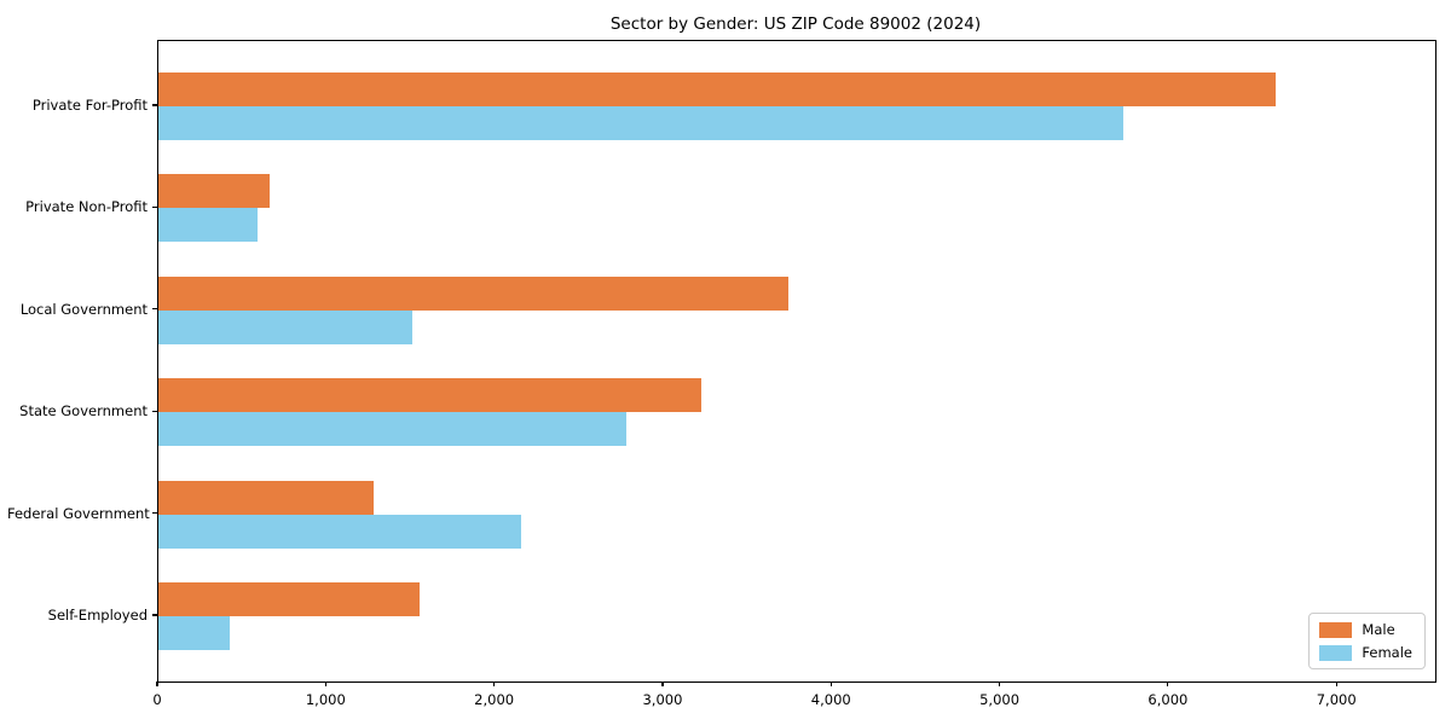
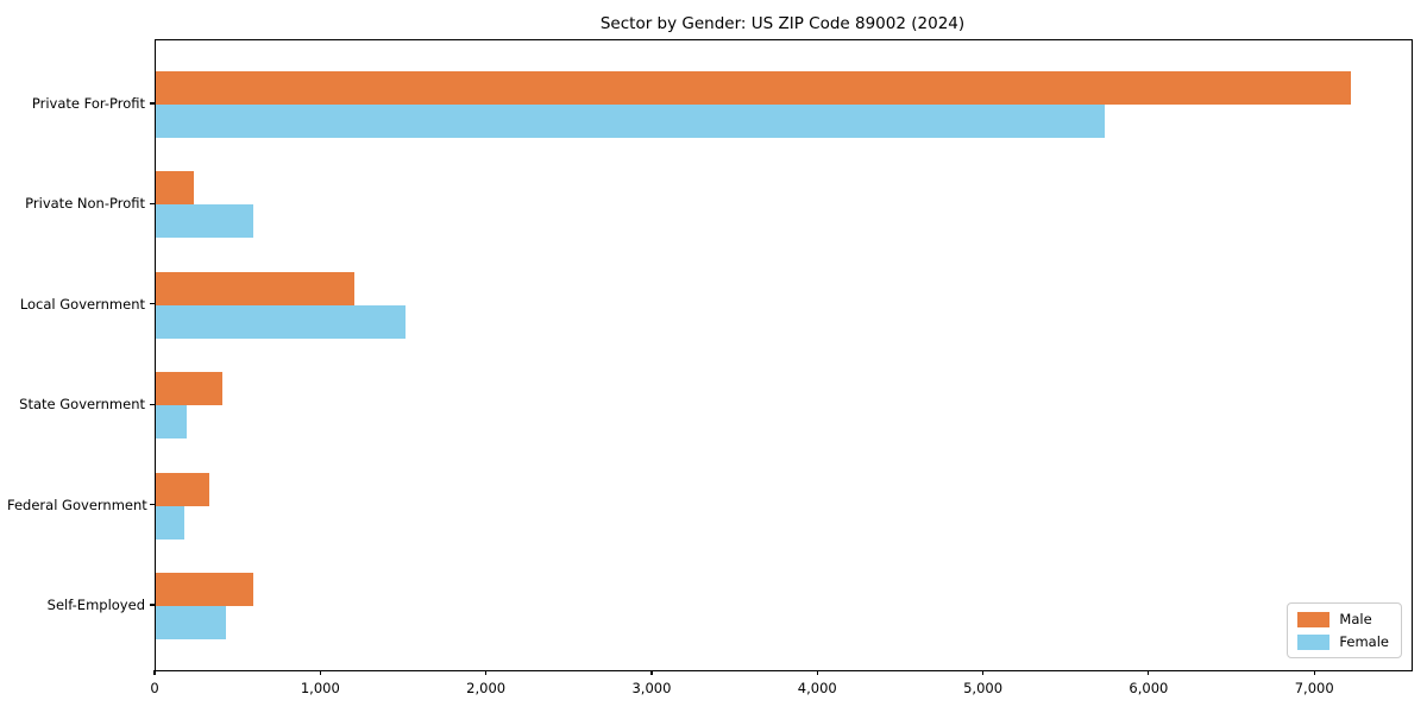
Male/Private For-Profit: 6630 -> 7210
Male/Private Non-Profit: 660 -> 230
Male/Local Government: 3740 -> 1200
Male/State Government: 3220 -> 400
Female/State Government: 2780 -> 180
Male/Federal Government: 1280 -> 320
Female/Federal Government: 2150 -> 180
Male/Self-Employed: 1550 -> 580
